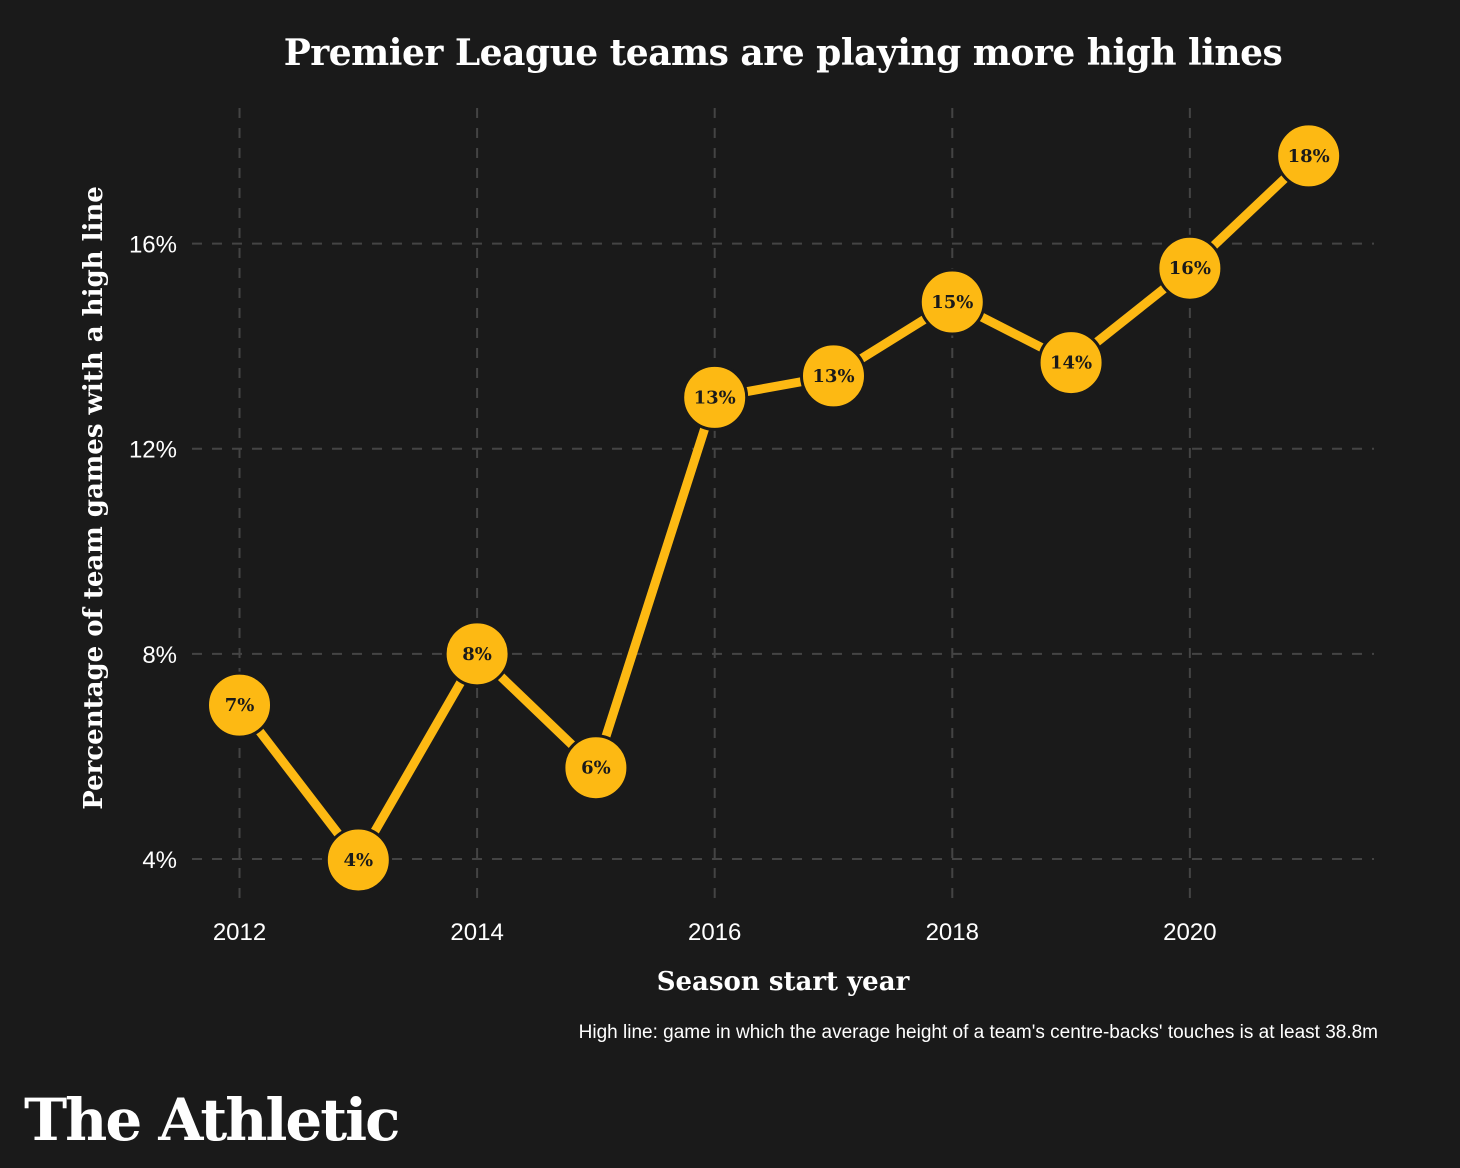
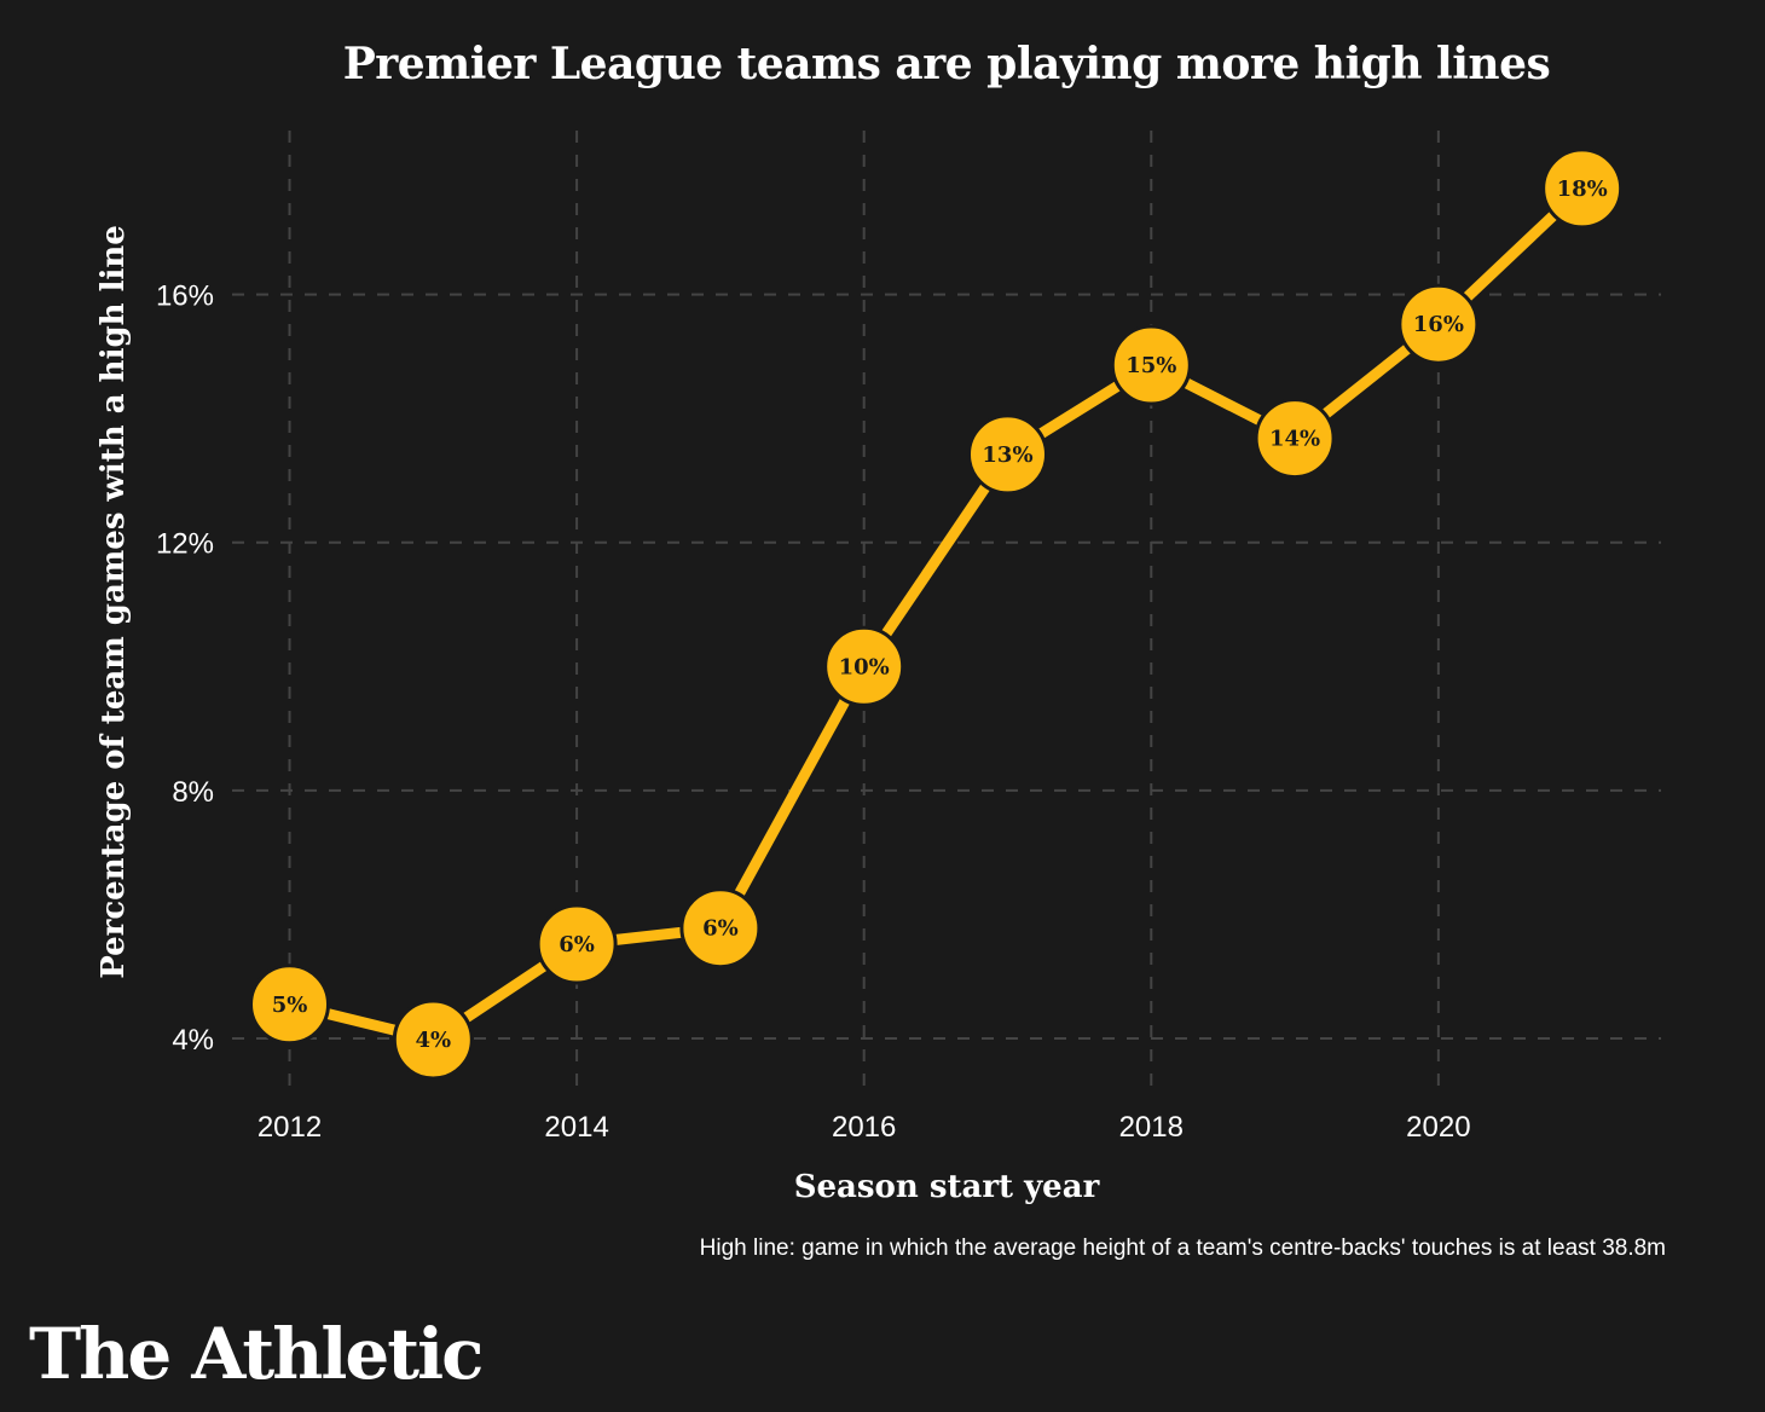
2012: 7% -> 5%
2014: 8% -> 6%
2016: 13% -> 10%
